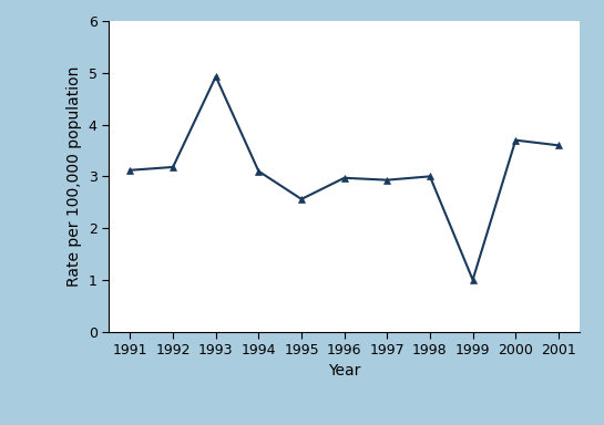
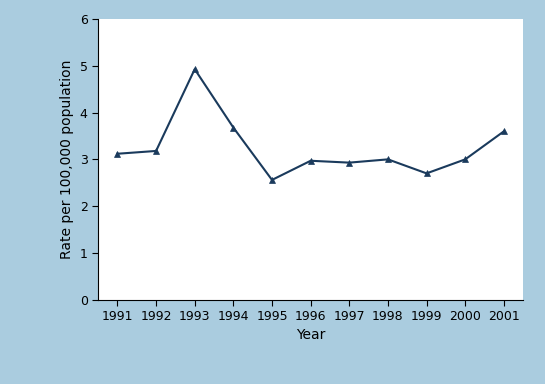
1994: 3.10 -> 3.68
1999: 1.00 -> 2.70
2000: 3.70 -> 3.00
